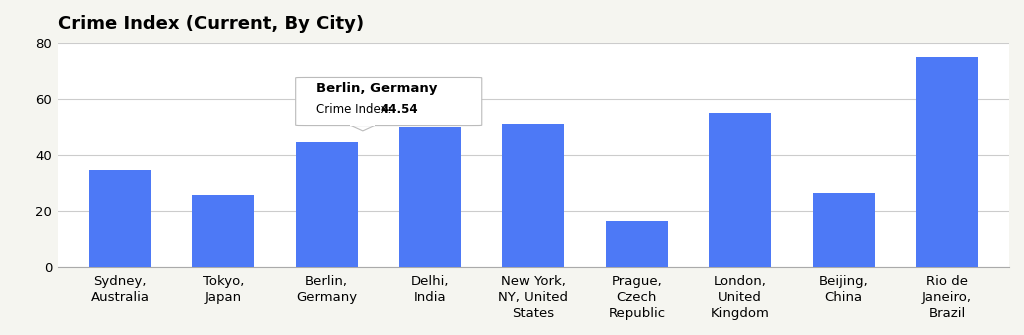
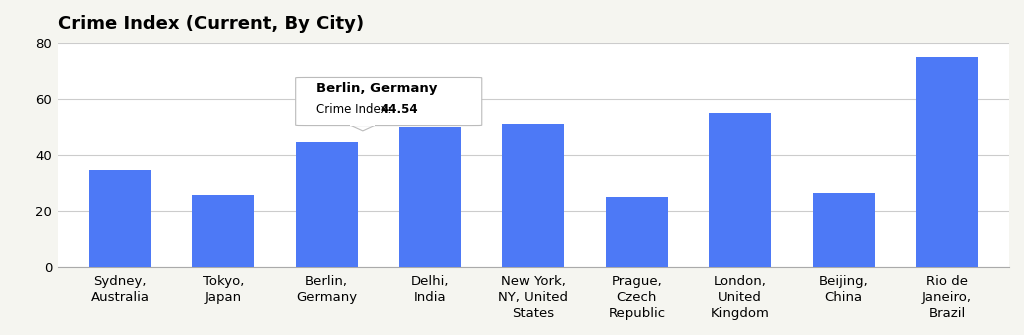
Prague, Czech Republic: 16.5 -> 24.8
